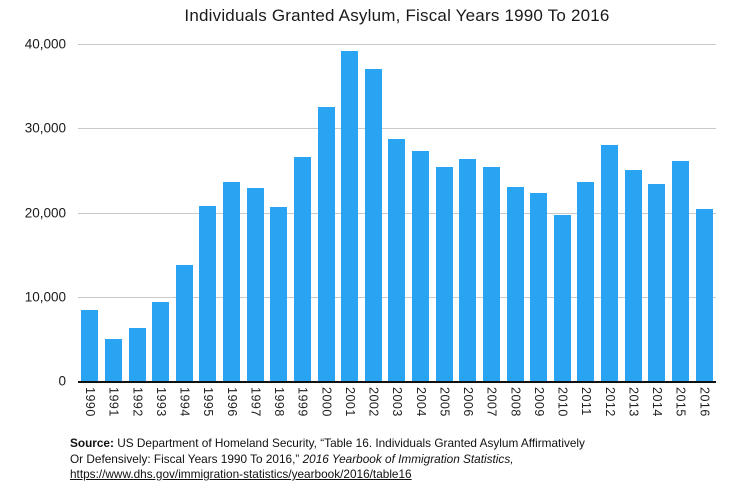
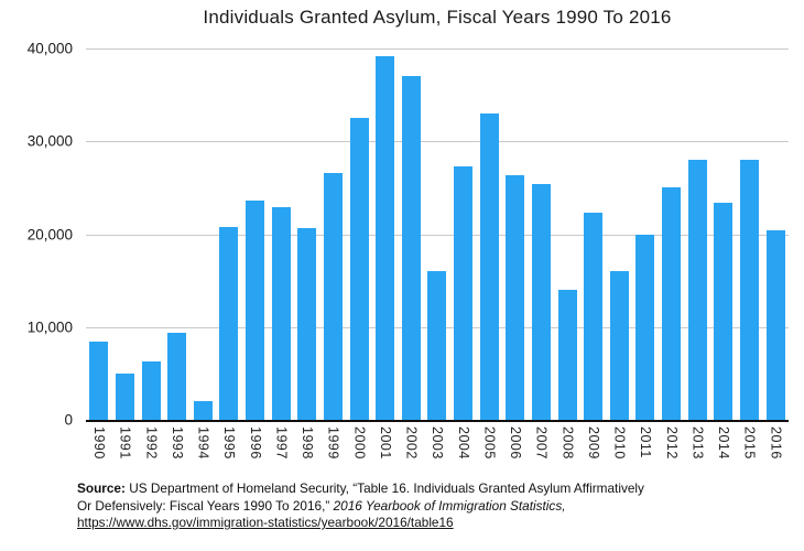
1994: 14000 -> 2000
2003: 29000 -> 16000
2005: 25000 -> 33000
2008: 23000 -> 14000
2010: 20000 -> 16000
2011: 24000 -> 20000
2012: 28000 -> 25000
2013: 25000 -> 28000
2015: 26000 -> 28000
